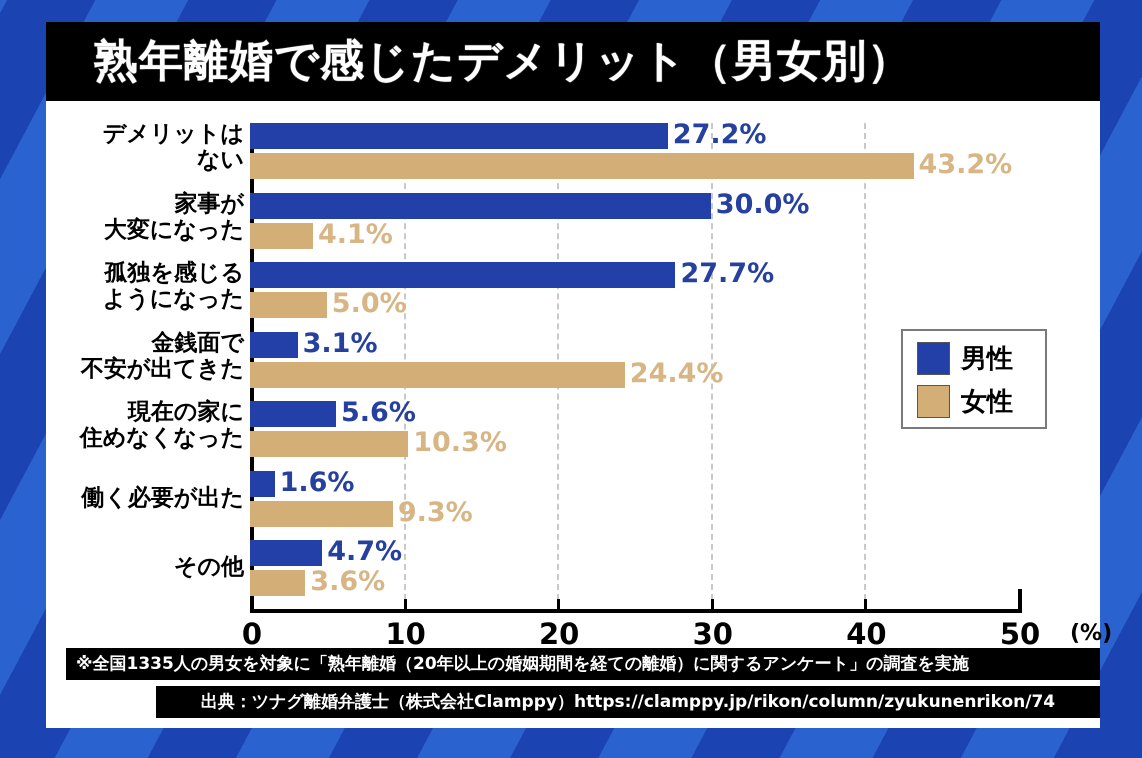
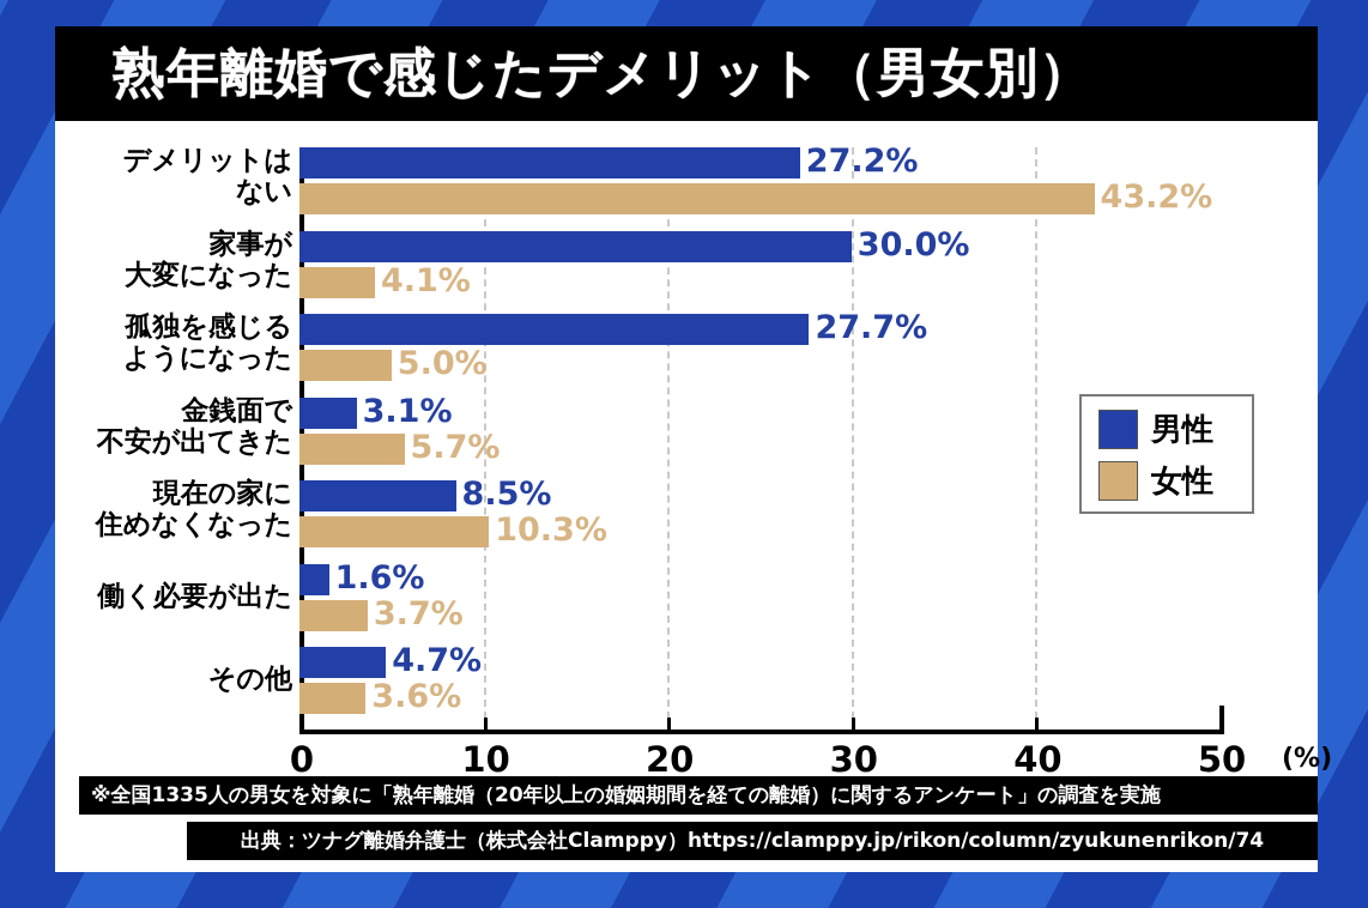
女性/金銭面で 不安が出てきた: 24.4% -> 5.7%
男性/現在の家に 住めなくなった: 5.6% -> 8.5%
女性/働く必要が出た: 9.3% -> 3.7%
